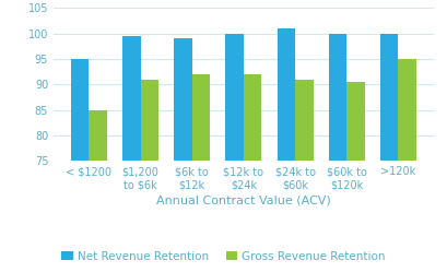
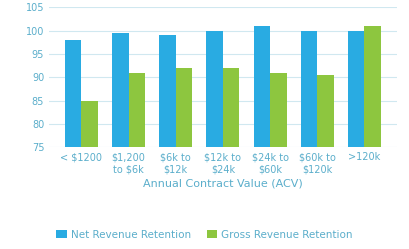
Net Revenue Retention/< $1200: 95.0 -> 98.0
Gross Revenue Retention/>120k: 95.0 -> 101.0
